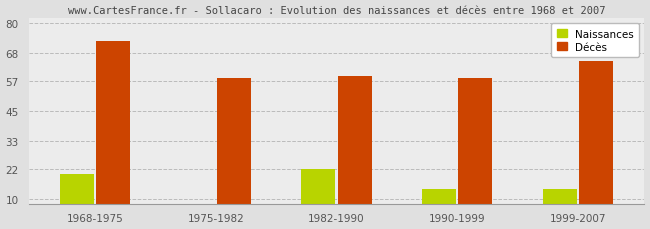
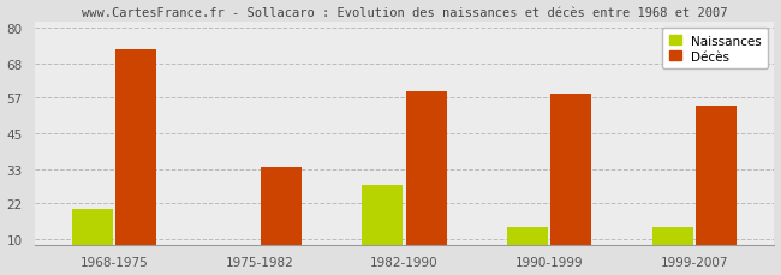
Décès/1975-1982: 58 -> 34
Naissances/1982-1990: 22 -> 28
Décès/1999-2007: 65 -> 54
